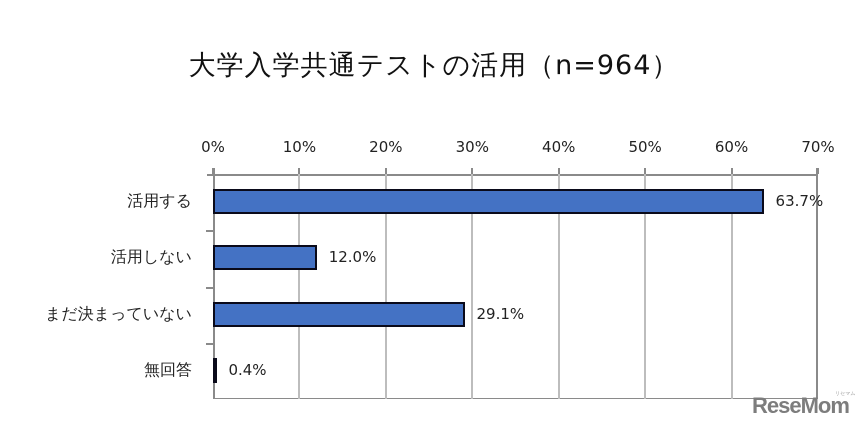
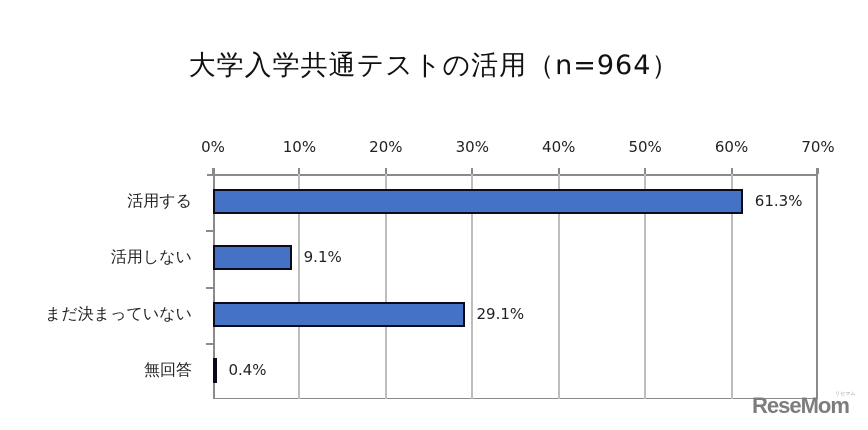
活用する: 63.7% -> 61.3%
活用しない: 12.0% -> 9.1%
